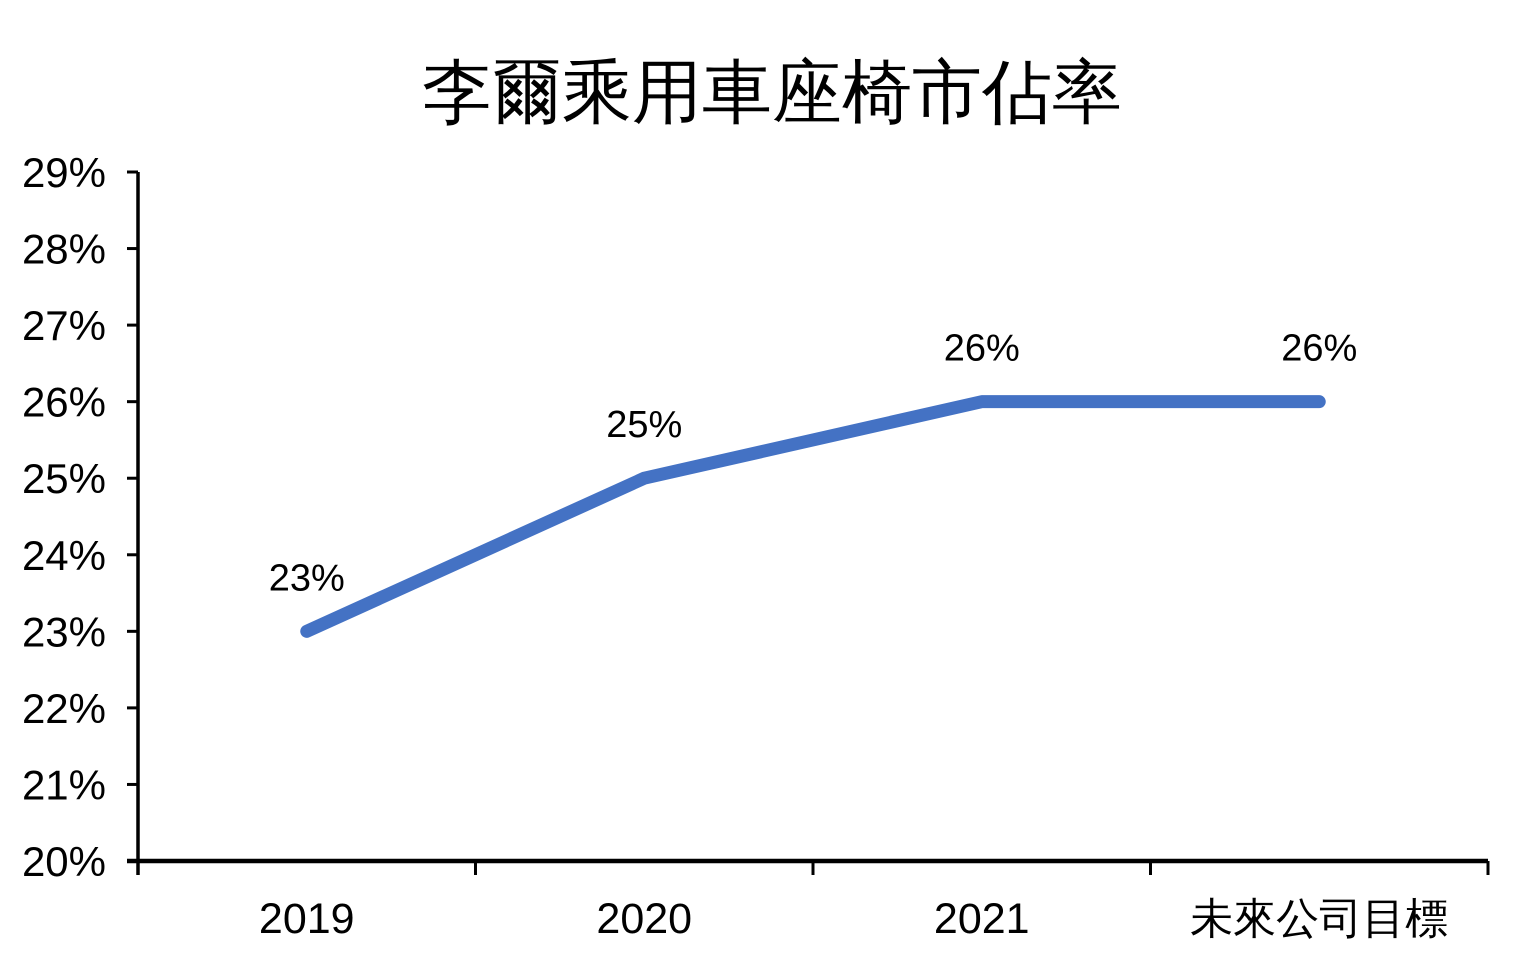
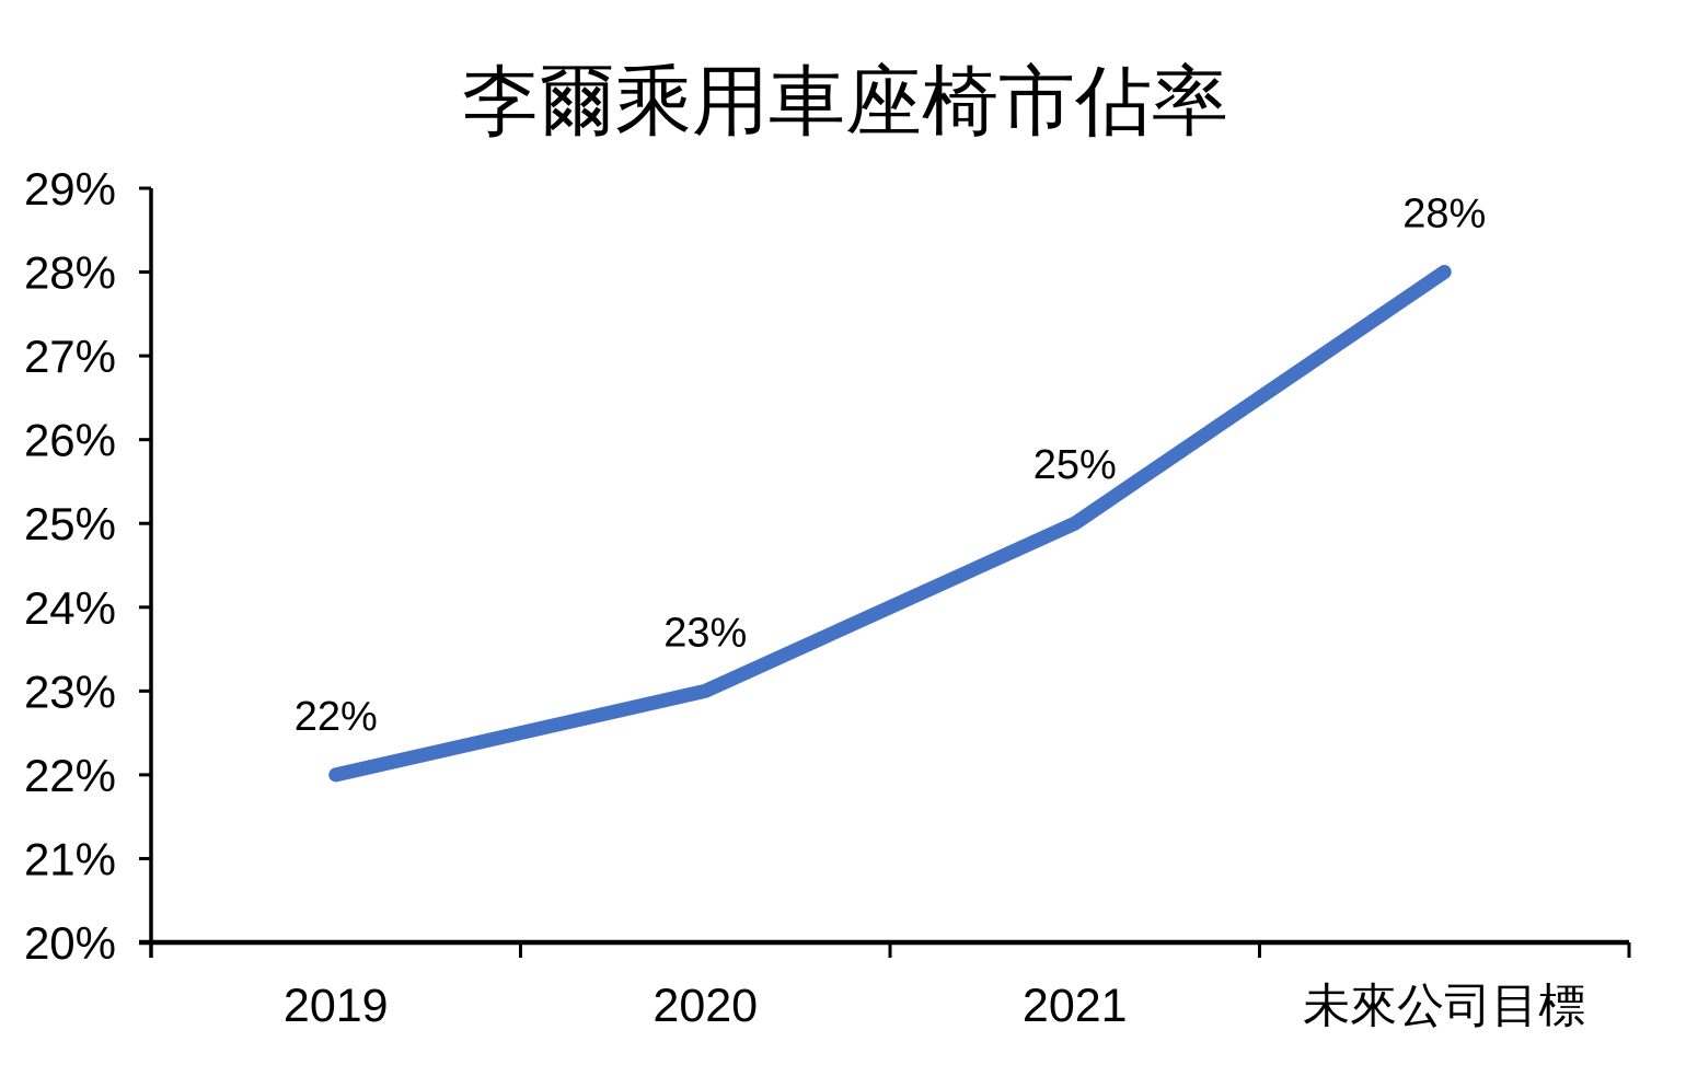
2019: 23% -> 22%
2020: 25% -> 23%
2021: 26% -> 25%
未來公司目標: 26% -> 28%
